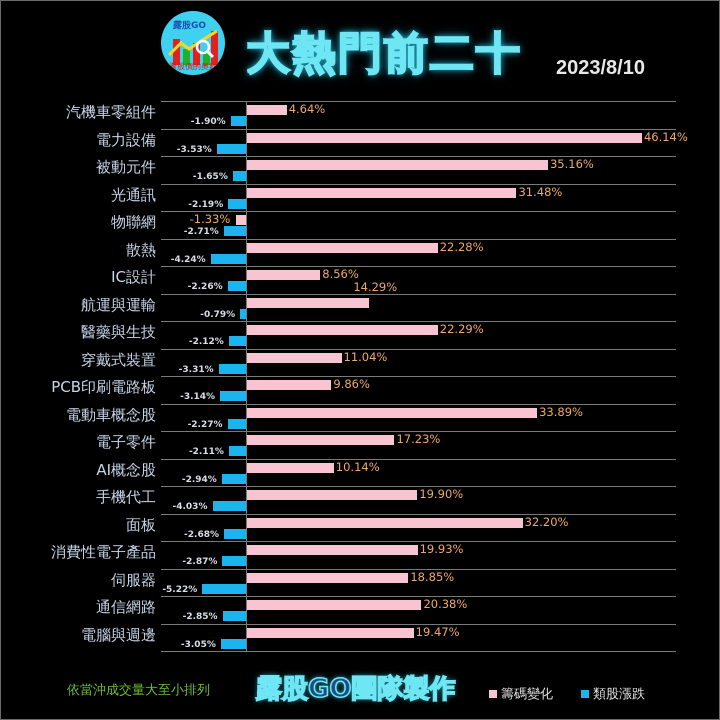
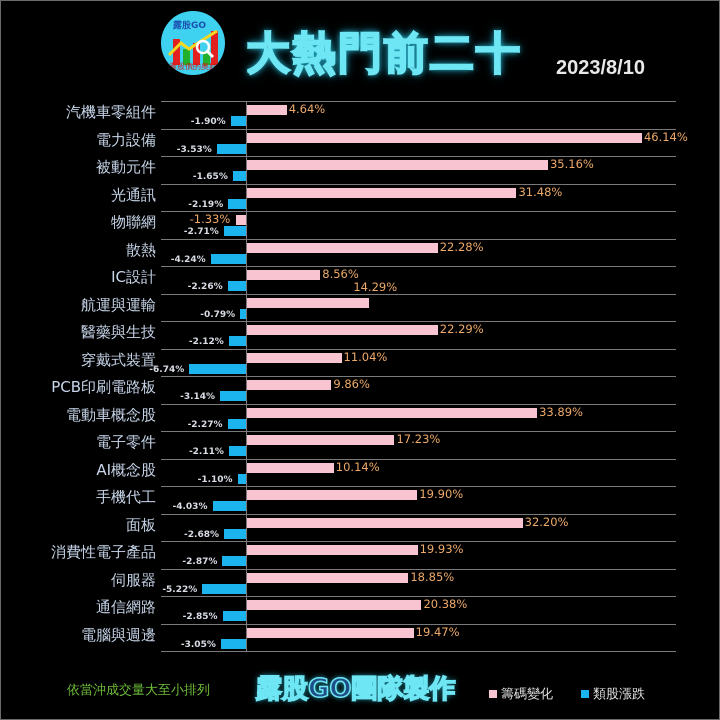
類股漲跌/穿戴式裝置: -3.31% -> -6.74%
類股漲跌/AI概念股: -2.94% -> -1.10%
